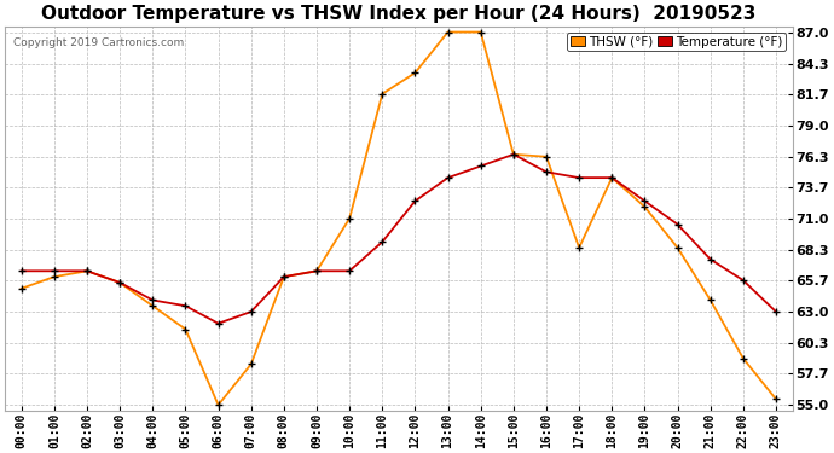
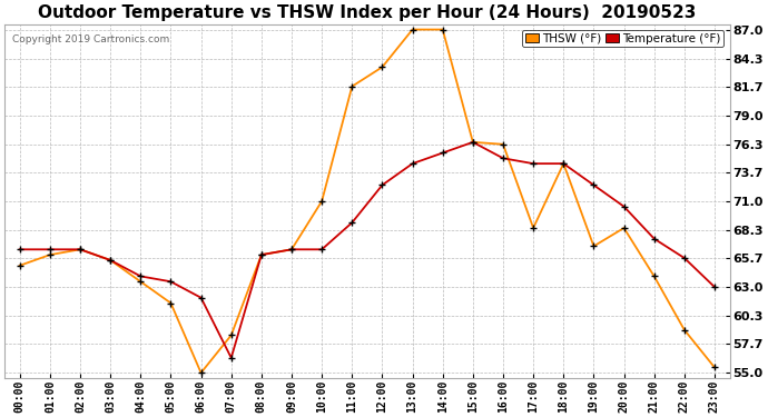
Temperature (°F)/07:00: 63.0 -> 56.4
THSW (°F)/19:00: 72.0 -> 66.8
